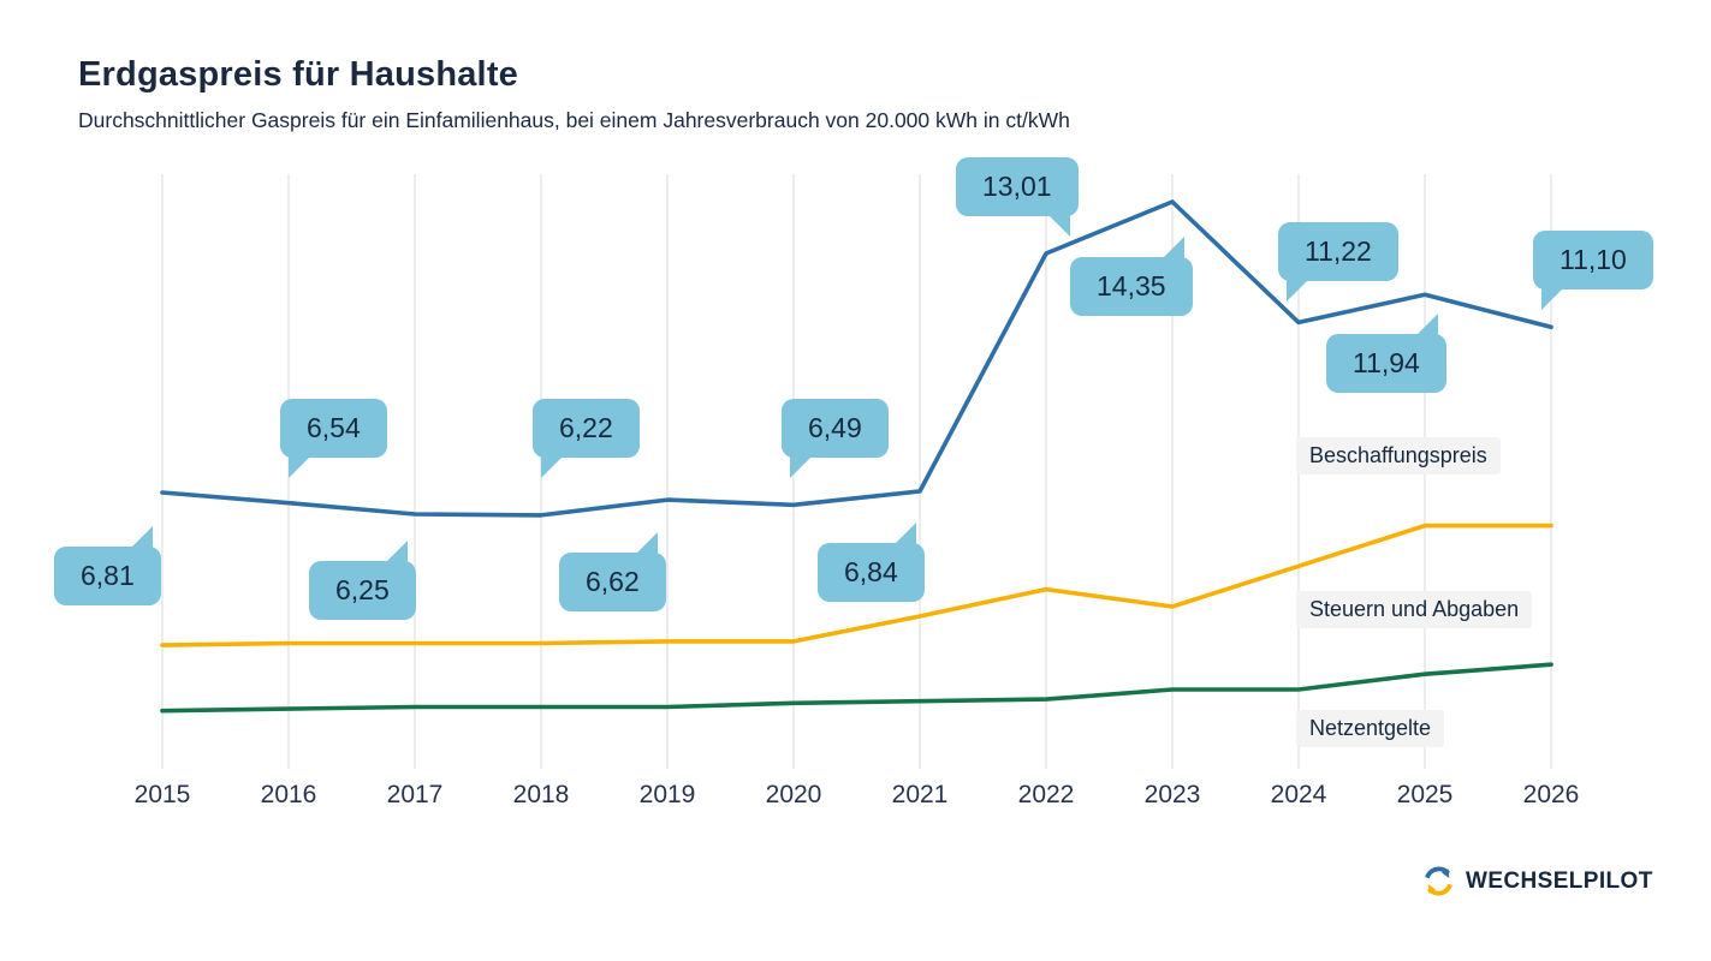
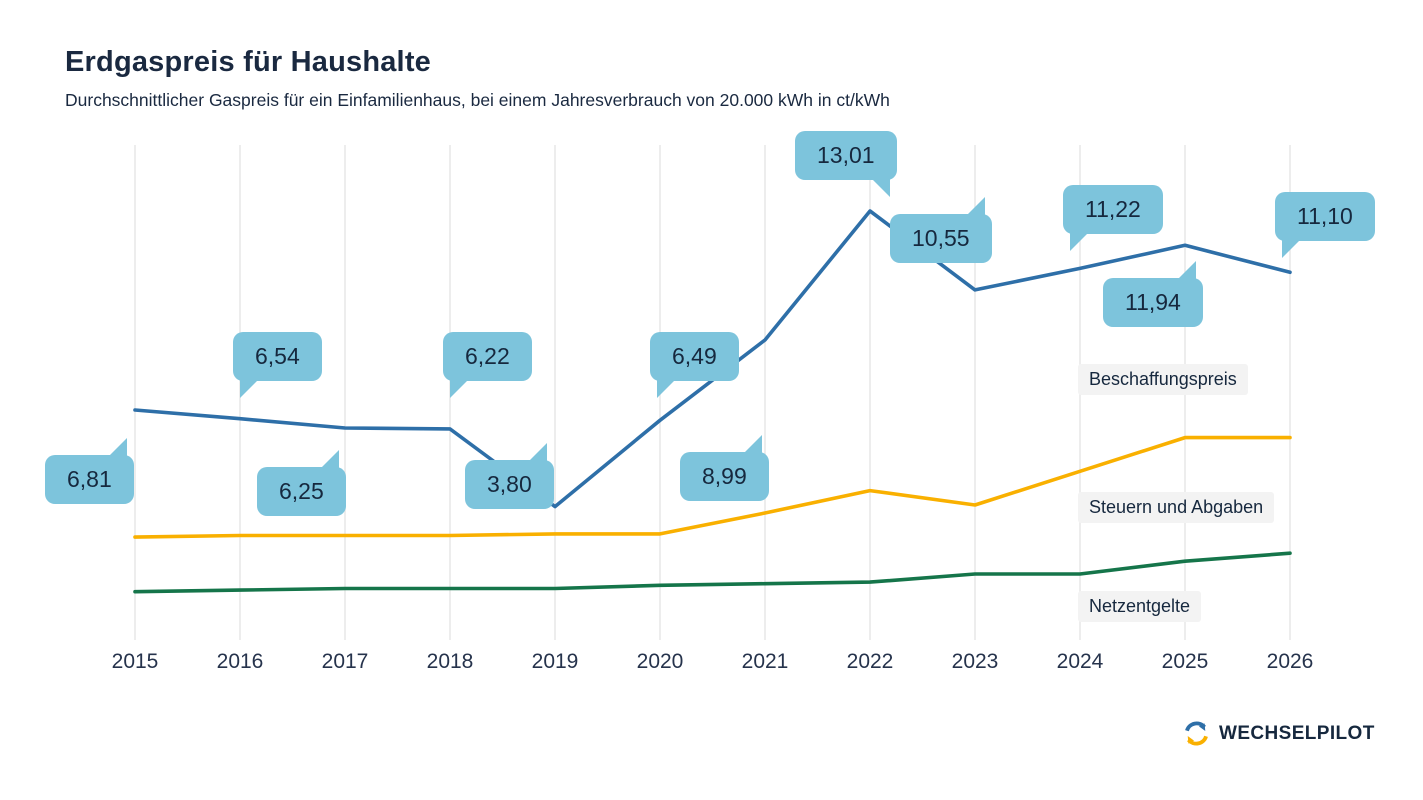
Beschaffungspreis/2019: 6,62 -> 3,80
Beschaffungspreis/2021: 6,84 -> 8,99
Beschaffungspreis/2023: 14,35 -> 10,55
